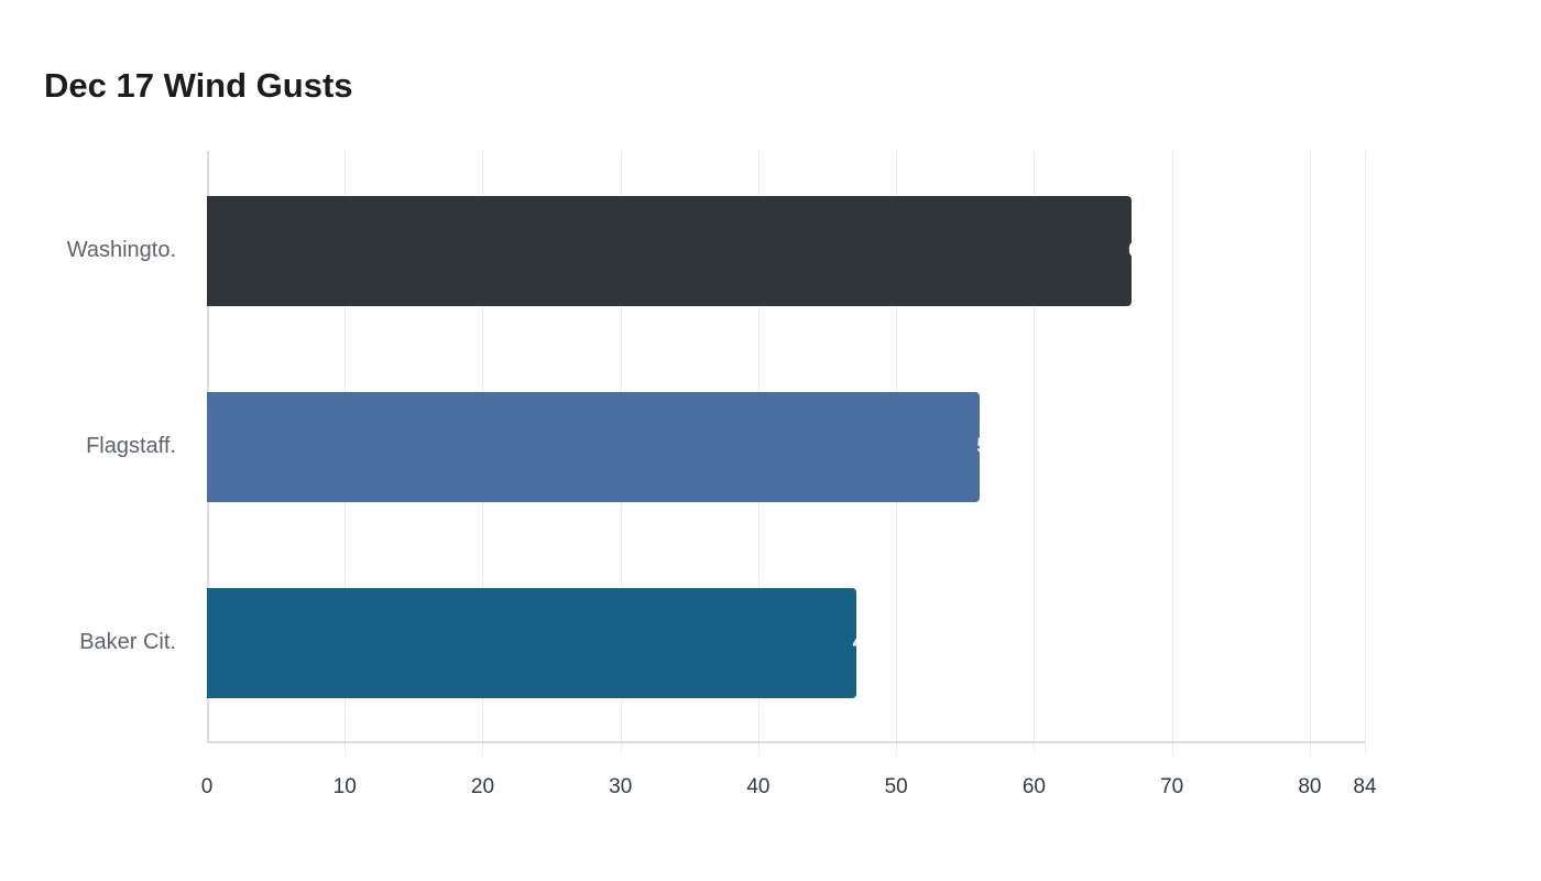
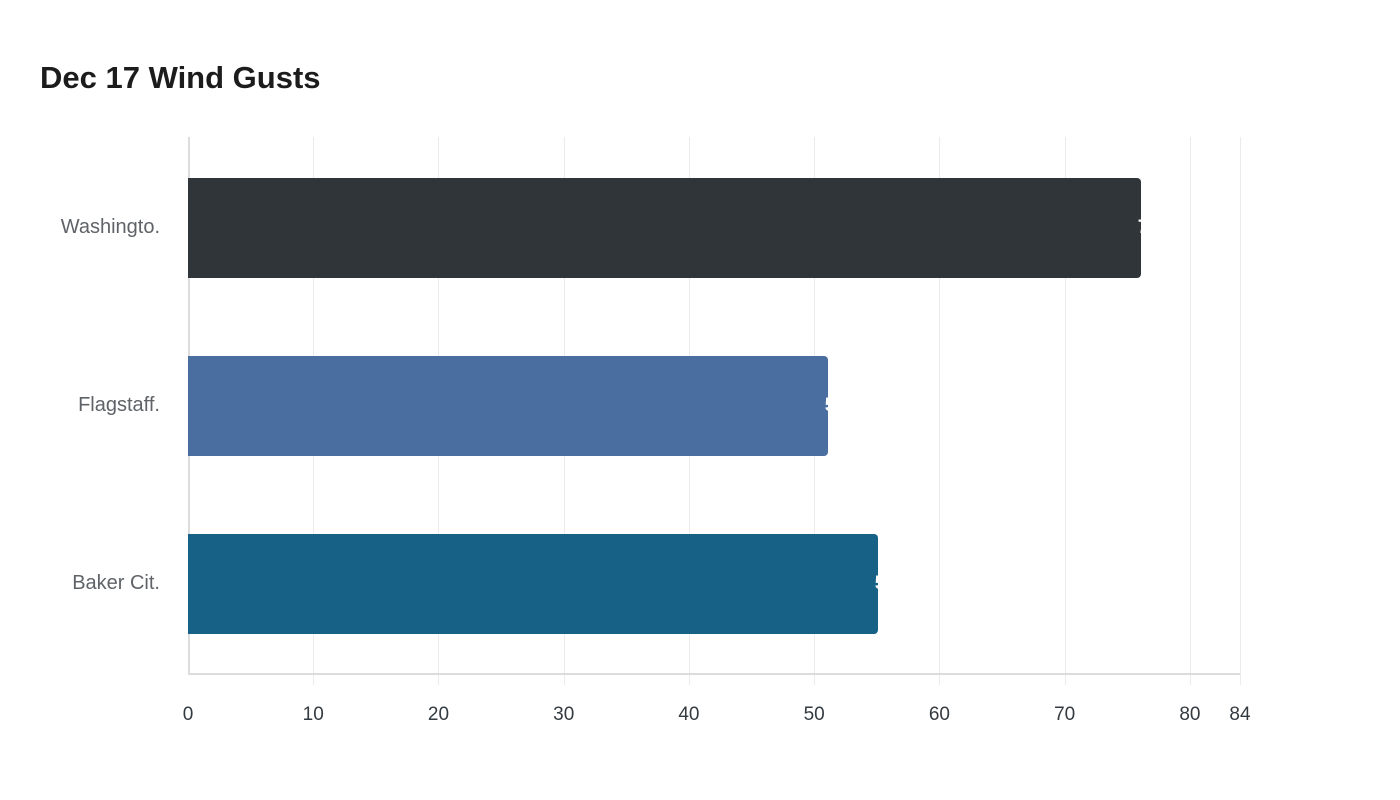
Washingto.: 67 -> 76
Flagstaff.: 56 -> 51
Baker Cit.: 47 -> 55
